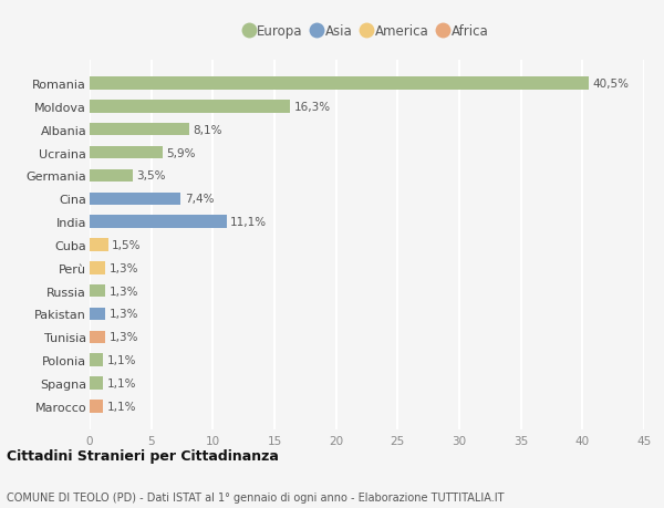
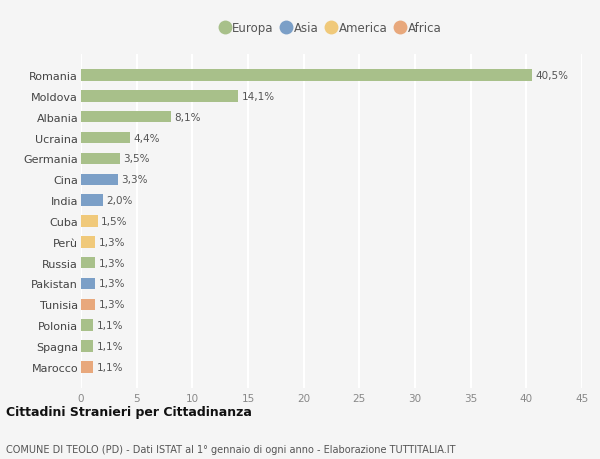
Moldova: 16,3% -> 14,1%
Ucraina: 5,9% -> 4,4%
Cina: 7,4% -> 3,3%
India: 11,1% -> 2,0%
